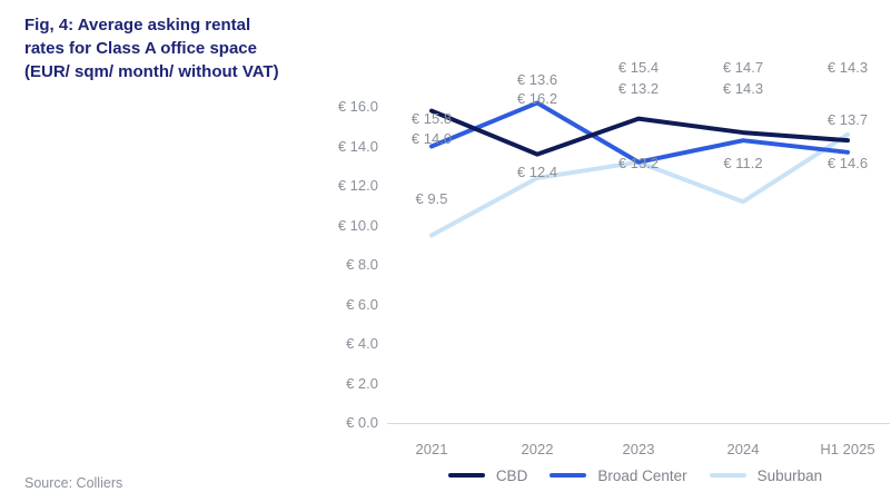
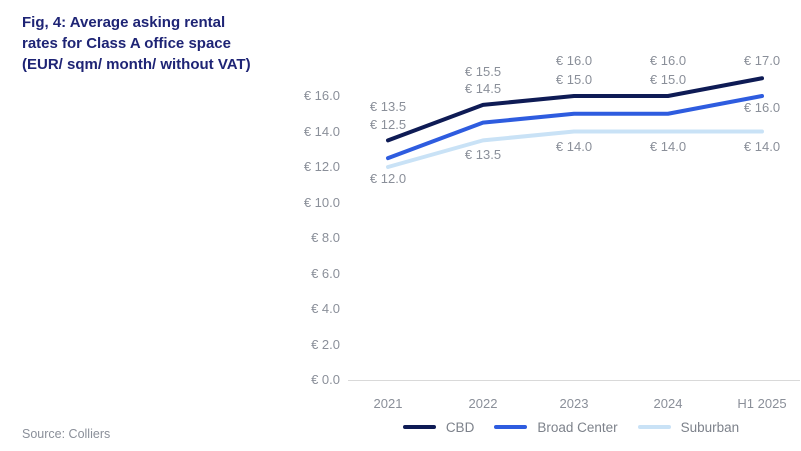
CBD/2021: 15.8 -> 13.5
Broad Center/2021: 14.0 -> 12.5
Suburban/2021: 9.5 -> 12.0
CBD/2022: 13.6 -> 15.5
Broad Center/2022: 16.2 -> 14.5
Suburban/2022: 12.4 -> 13.5
CBD/2023: 15.4 -> 16.0
Broad Center/2023: 13.2 -> 15.0
Suburban/2023: 13.2 -> 14.0
CBD/2024: 14.7 -> 16.0
Broad Center/2024: 14.3 -> 15.0
Suburban/2024: 11.2 -> 14.0
CBD/H1 2025: 14.3 -> 17.0
Broad Center/H1 2025: 13.7 -> 16.0
Suburban/H1 2025: 14.6 -> 14.0
